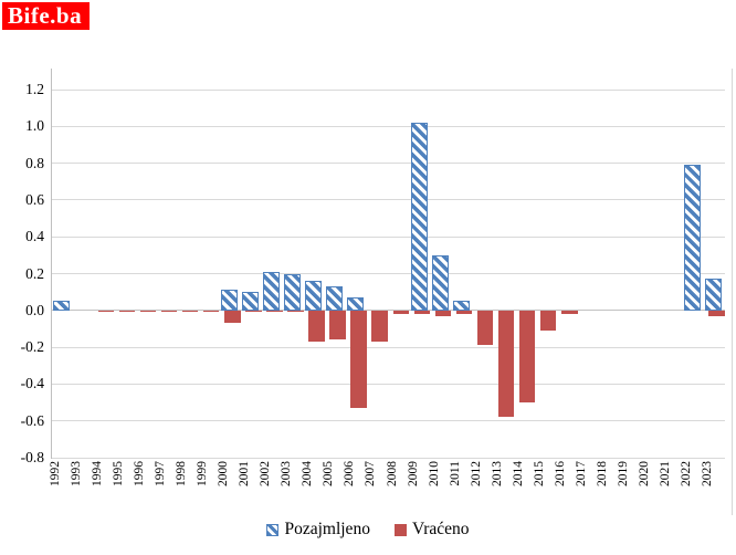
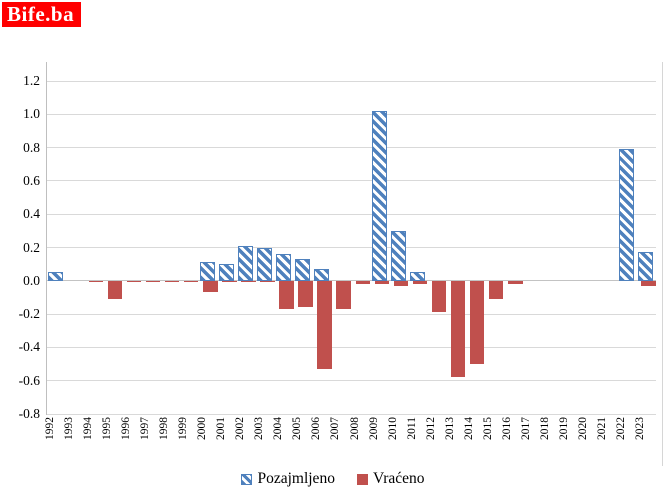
Vraćeno/1995: -0.01 -> -0.11
